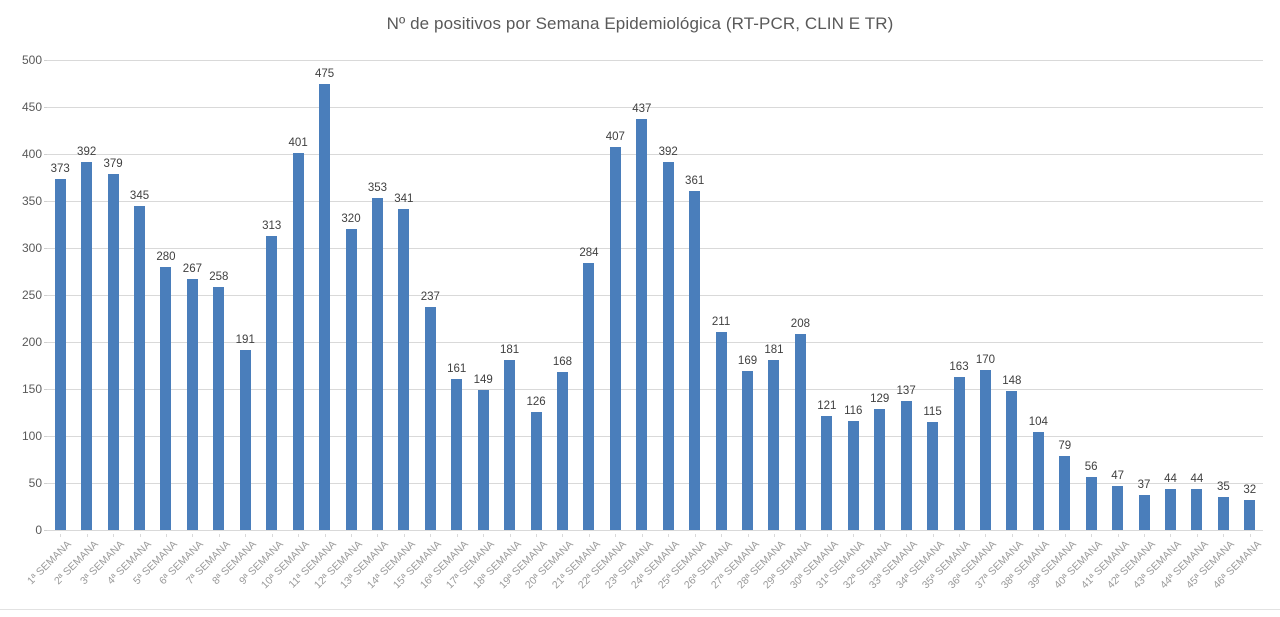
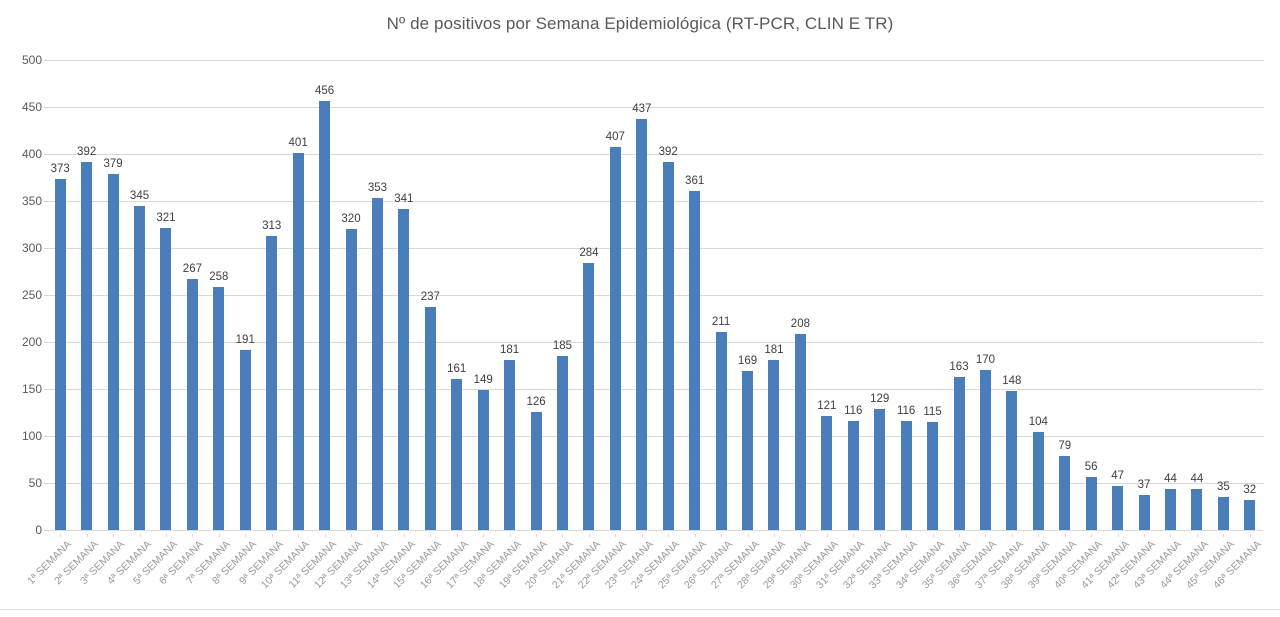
5ª SEMANA: 280 -> 321
11ª SEMANA: 475 -> 456
20ª SEMANA: 168 -> 185
33ª SEMANA: 137 -> 116
